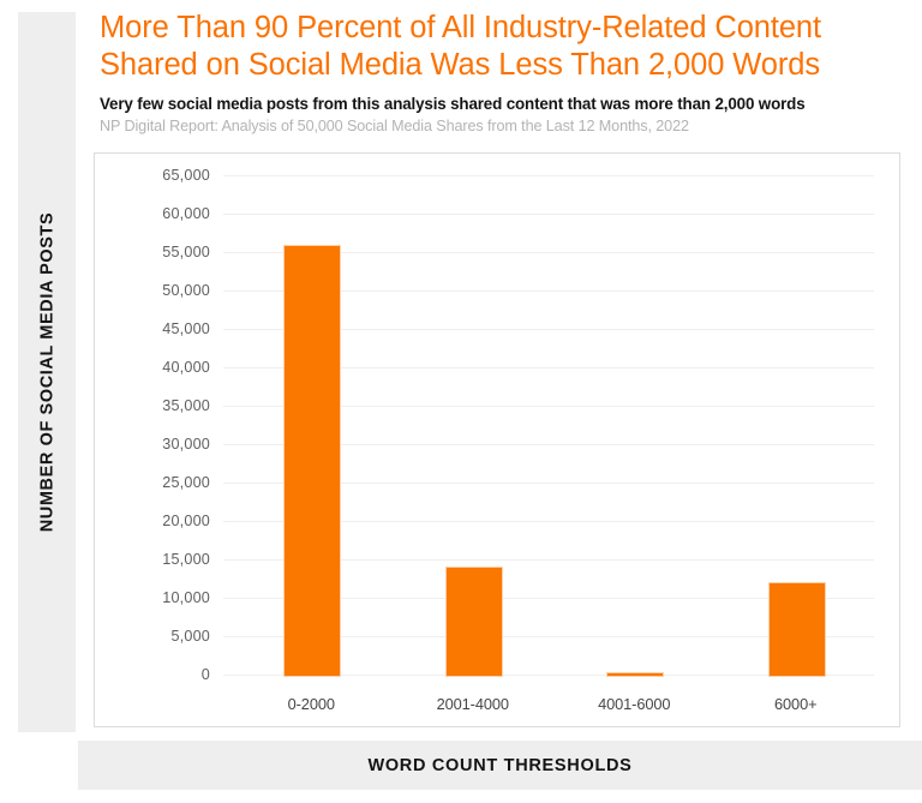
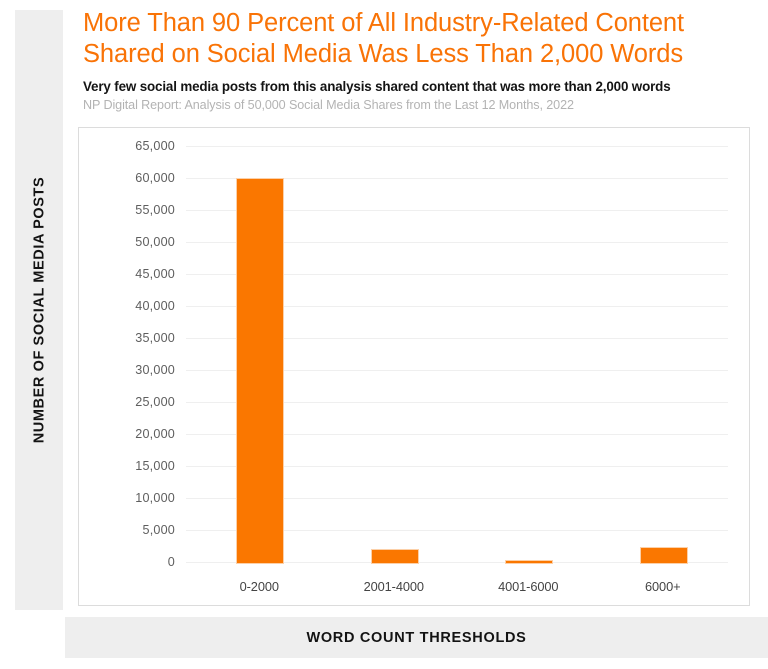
0-2000: 56000 -> 60000
2001-4000: 14000 -> 2000
6000+: 12000 -> 2000
